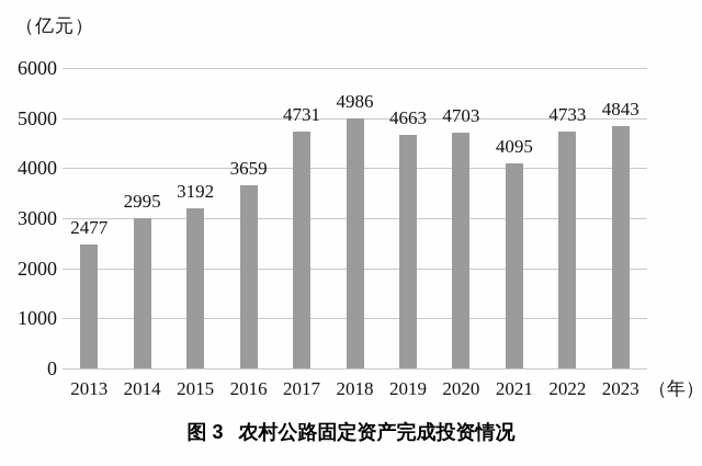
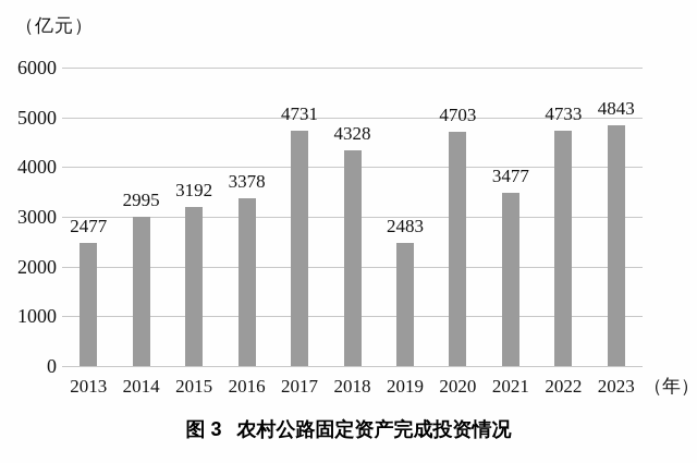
2016: 3659 -> 3378
2018: 4986 -> 4328
2019: 4663 -> 2483
2021: 4095 -> 3477
